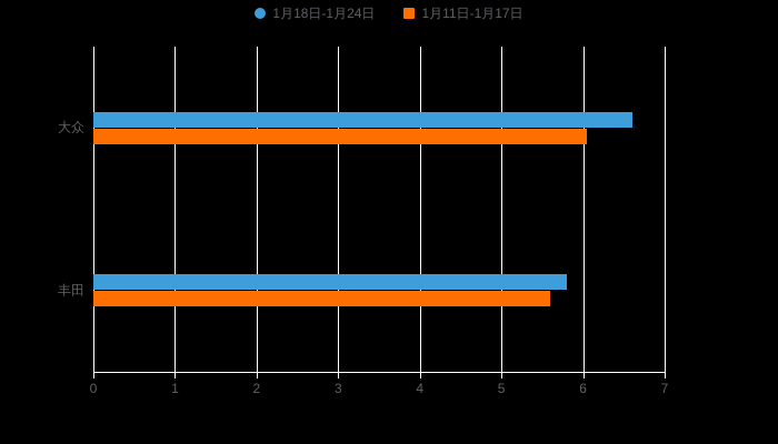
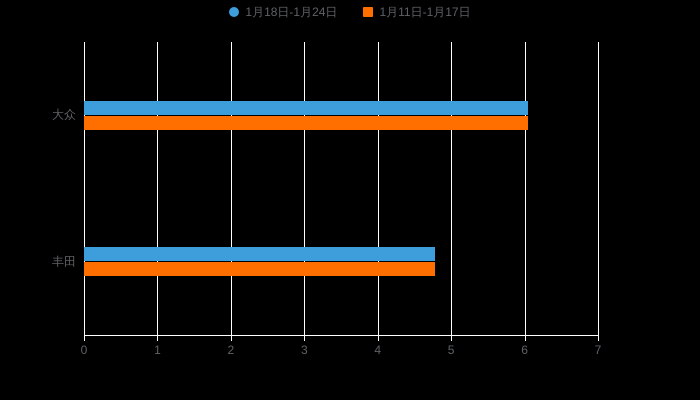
1月18日-1月24日/大众: 6.6 -> 6.0
1月18日-1月24日/丰田: 5.8 -> 4.8
1月11日-1月17日/丰田: 5.6 -> 4.8
